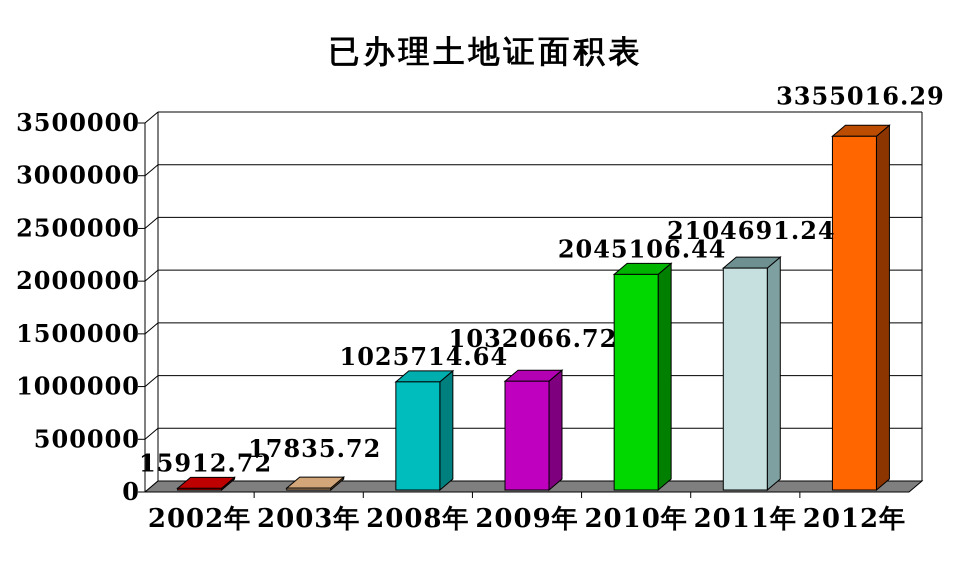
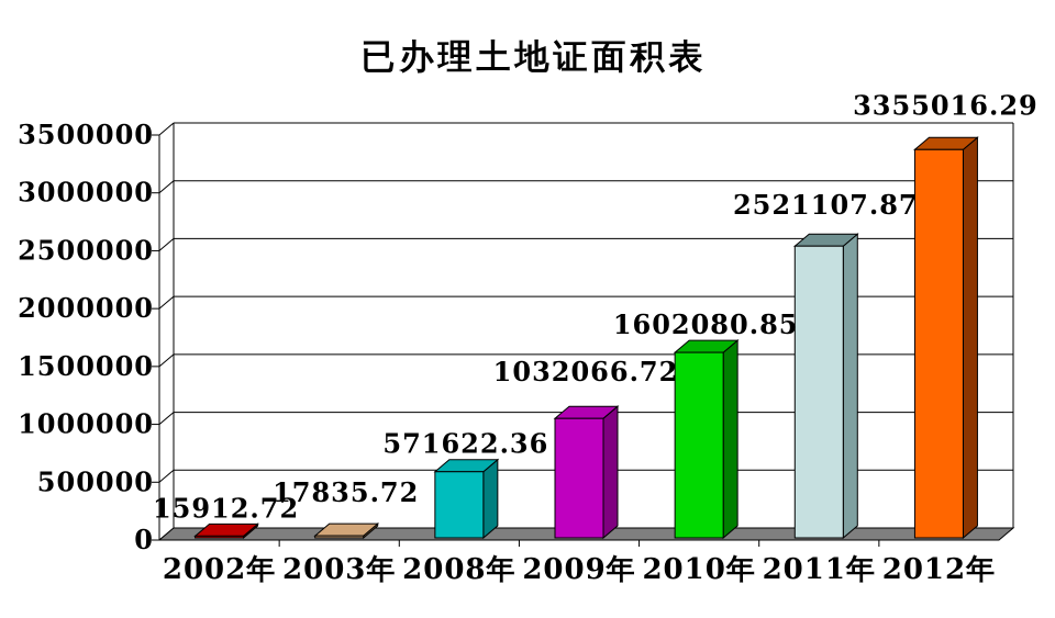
2008年: 1025714.64 -> 571622.36
2010年: 2045106.44 -> 1602080.85
2011年: 2104691.24 -> 2521107.87
